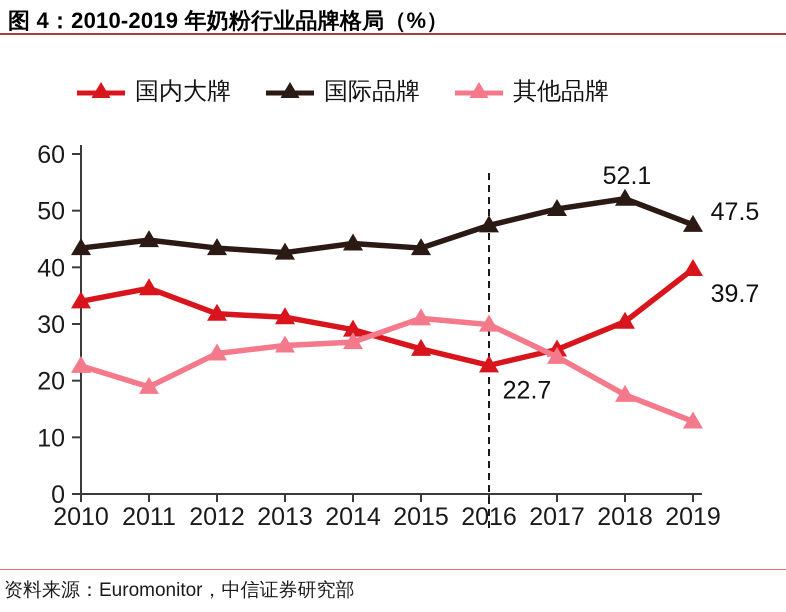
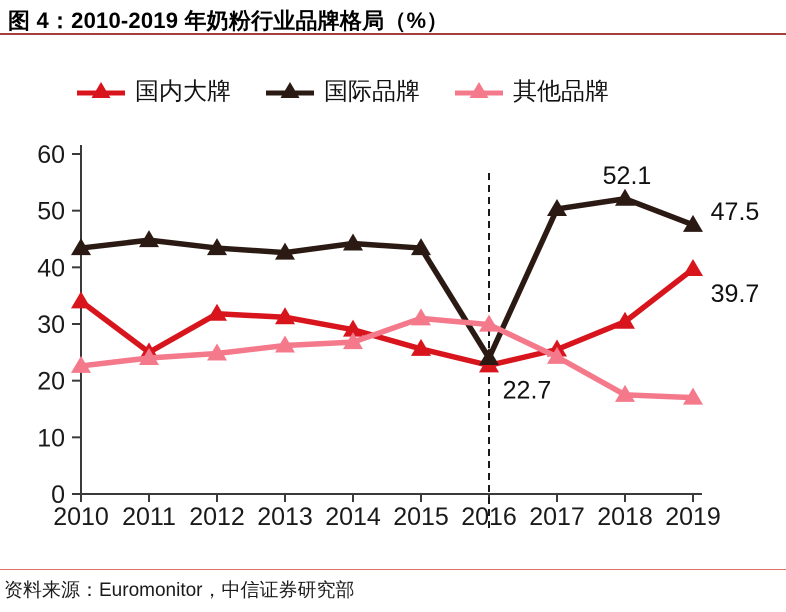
国内大牌/2011: 36 -> 25
其他品牌/2011: 19 -> 24
国际品牌/2016: 47 -> 24
其他品牌/2019: 13 -> 17
